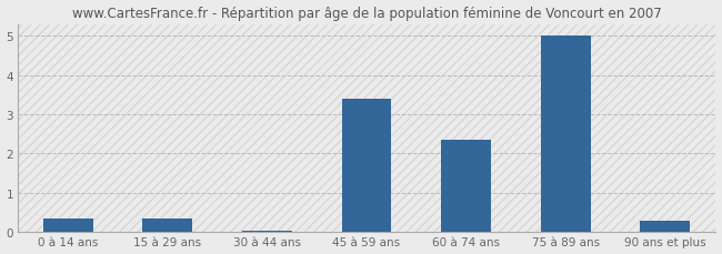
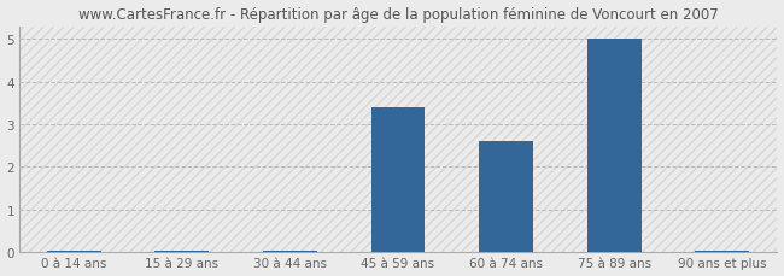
0 à 14 ans: 0.35 -> 0.05
15 à 29 ans: 0.35 -> 0.05
60 à 74 ans: 2.35 -> 2.60
90 ans et plus: 0.30 -> 0.05
